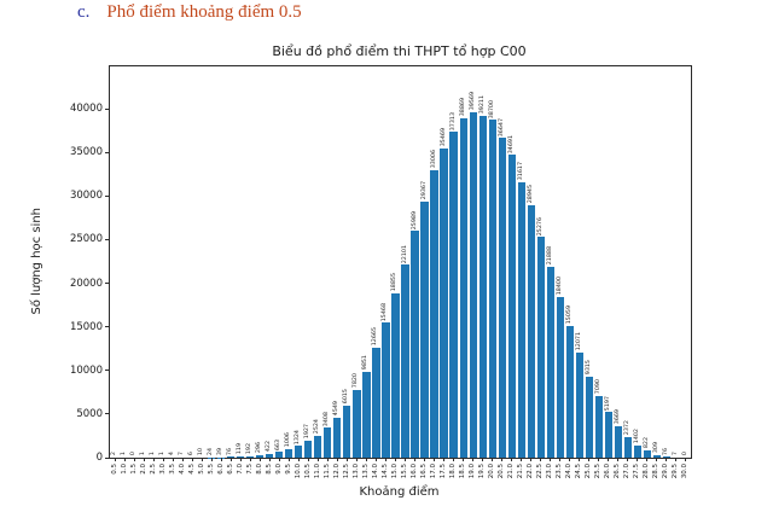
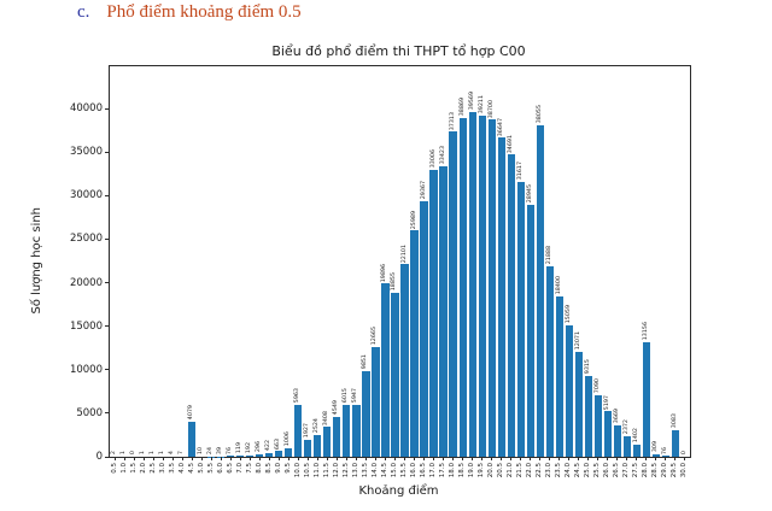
4.5: 6 -> 4079
10.0: 1324 -> 5963
13.0: 7820 -> 5947
14.5: 15468 -> 19896
17.5: 35469 -> 33423
22.5: 25276 -> 38055
28.0: 822 -> 13156
29.5: 7 -> 3083
